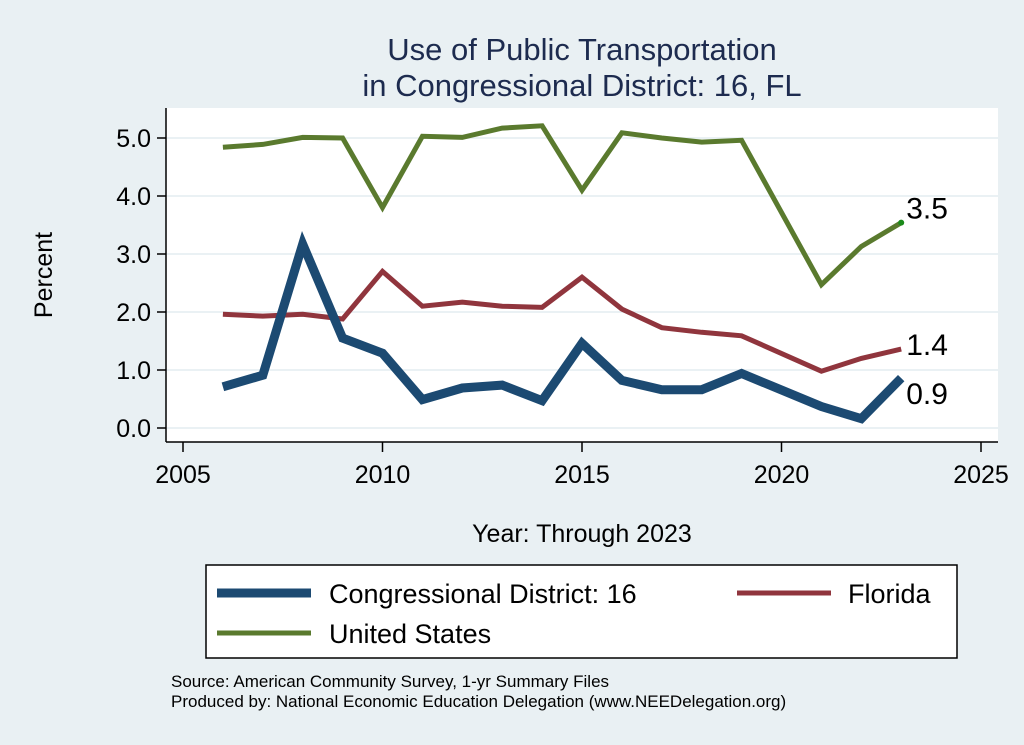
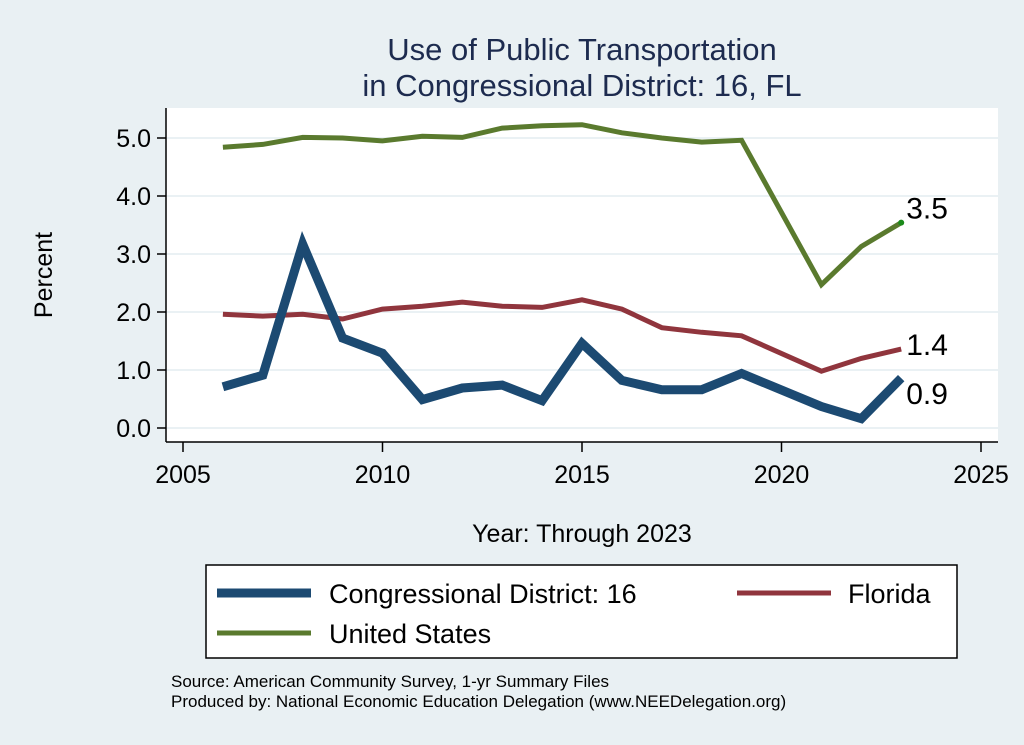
United States/2010: 3.8 -> 5.0
Florida/2010: 2.7 -> 2.0
United States/2015: 4.1 -> 5.2
Florida/2015: 2.6 -> 2.2
